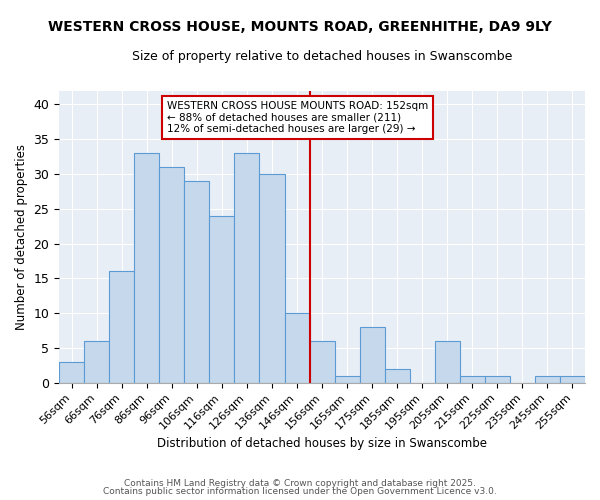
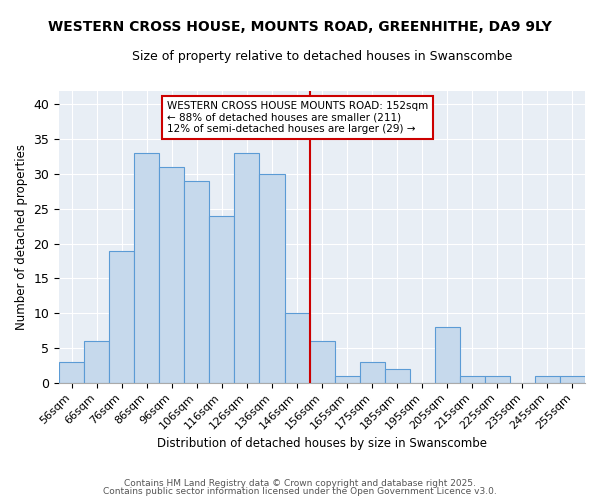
76sqm: 16 -> 19
175sqm: 8 -> 3
205sqm: 6 -> 8
